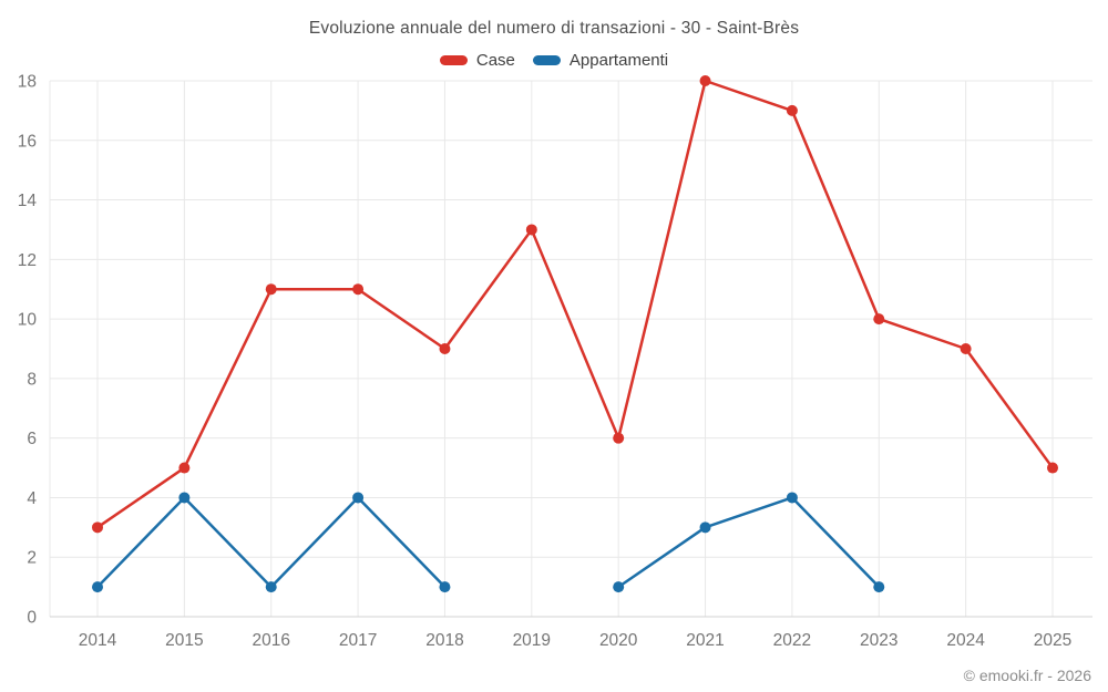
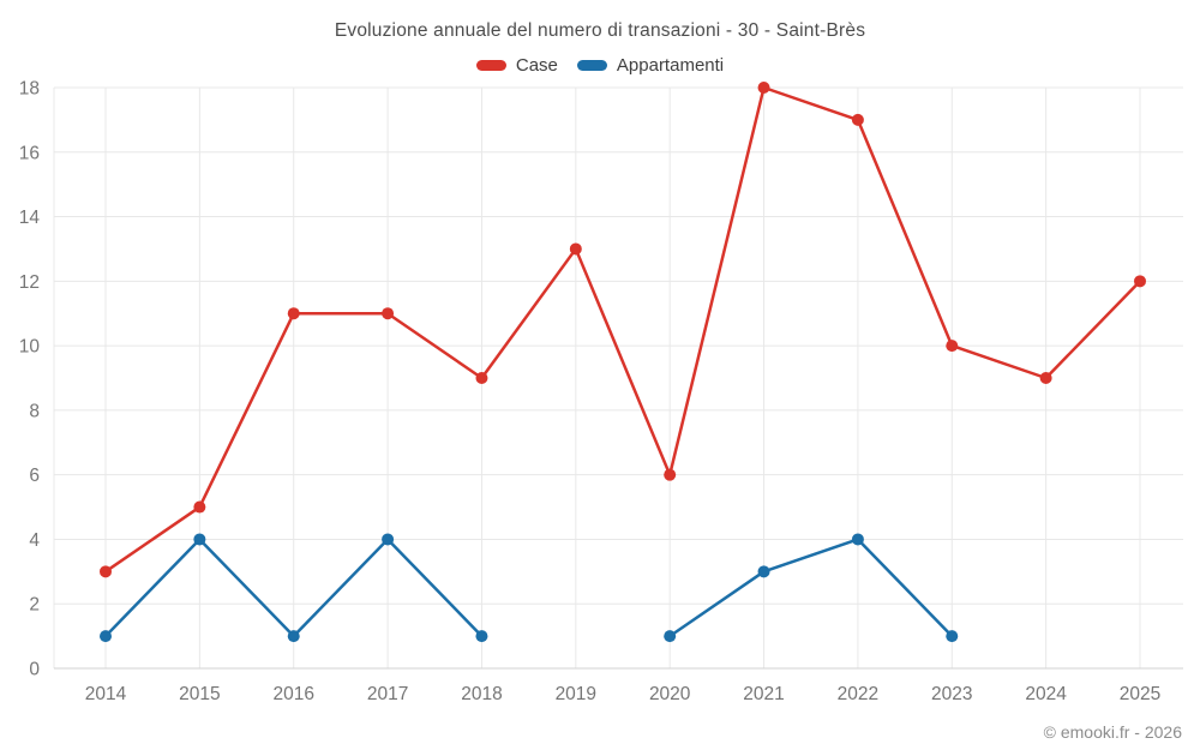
Case/2025: 5 -> 12
